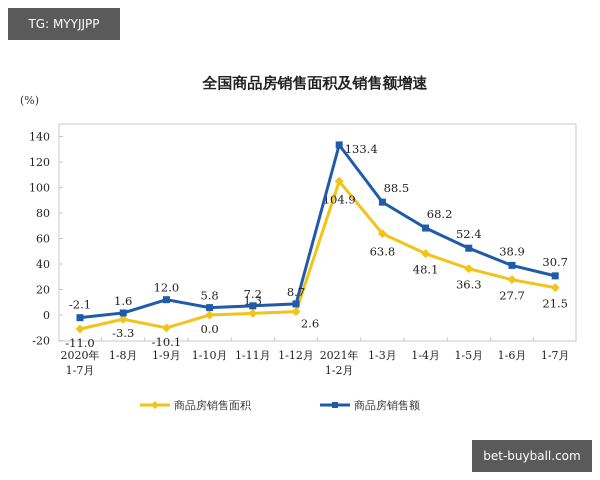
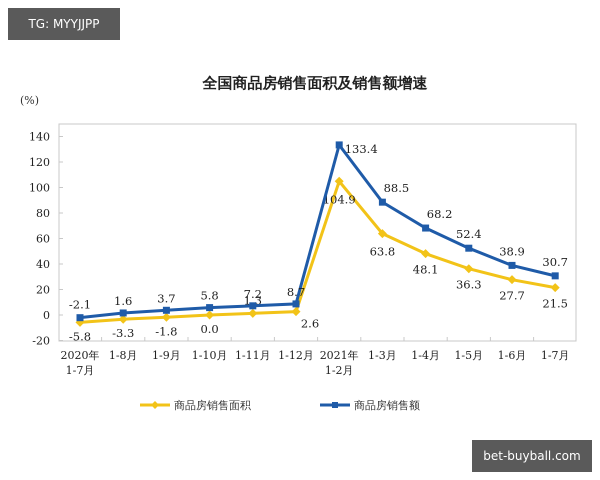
商品房销售面积/2020年 1-7月: -11.0 -> -5.8
商品房销售面积/1-9月: -10.1 -> -1.8
商品房销售额/1-9月: 12.0 -> 3.7
